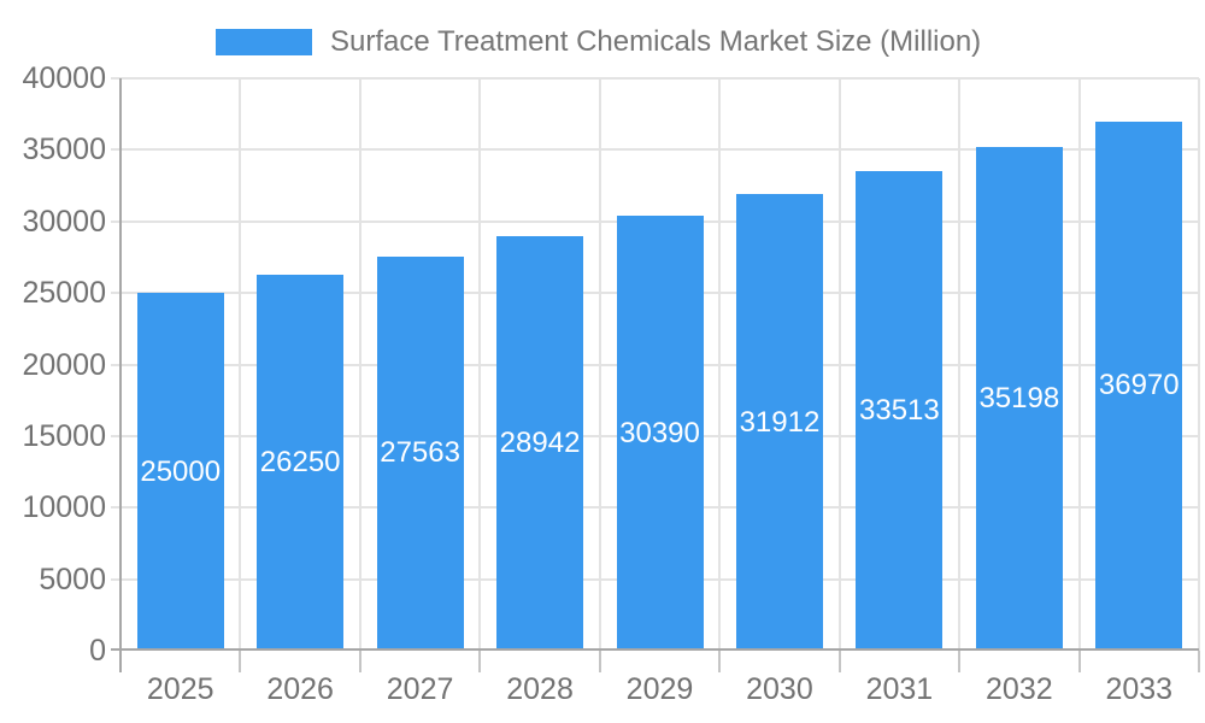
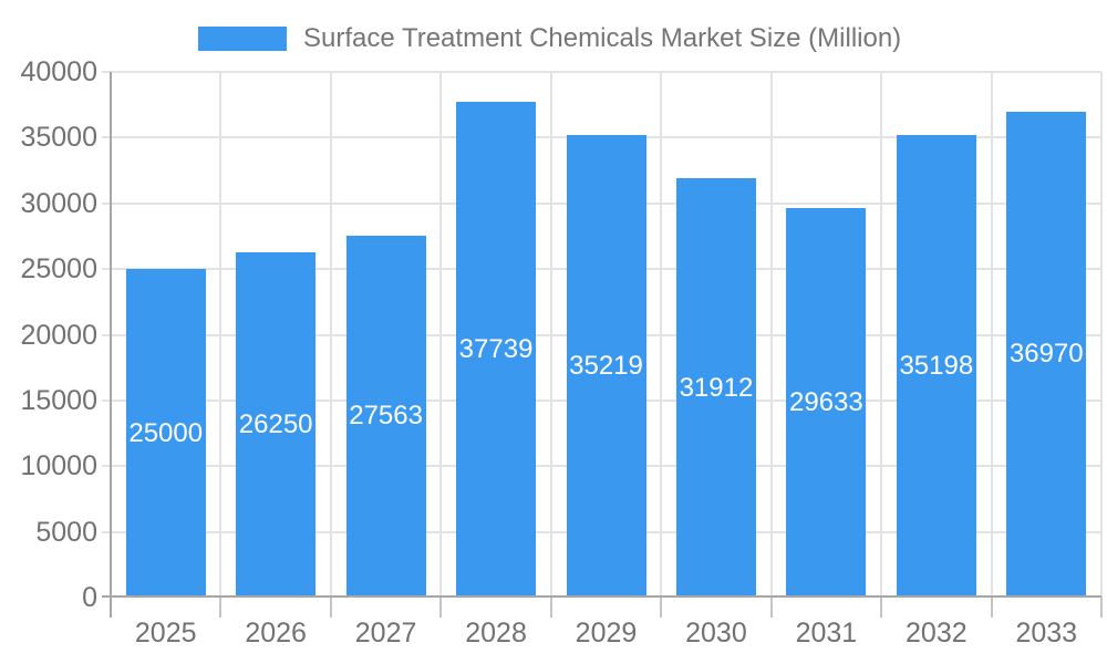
2028: 28942 -> 37739
2029: 30390 -> 35219
2031: 33513 -> 29633
